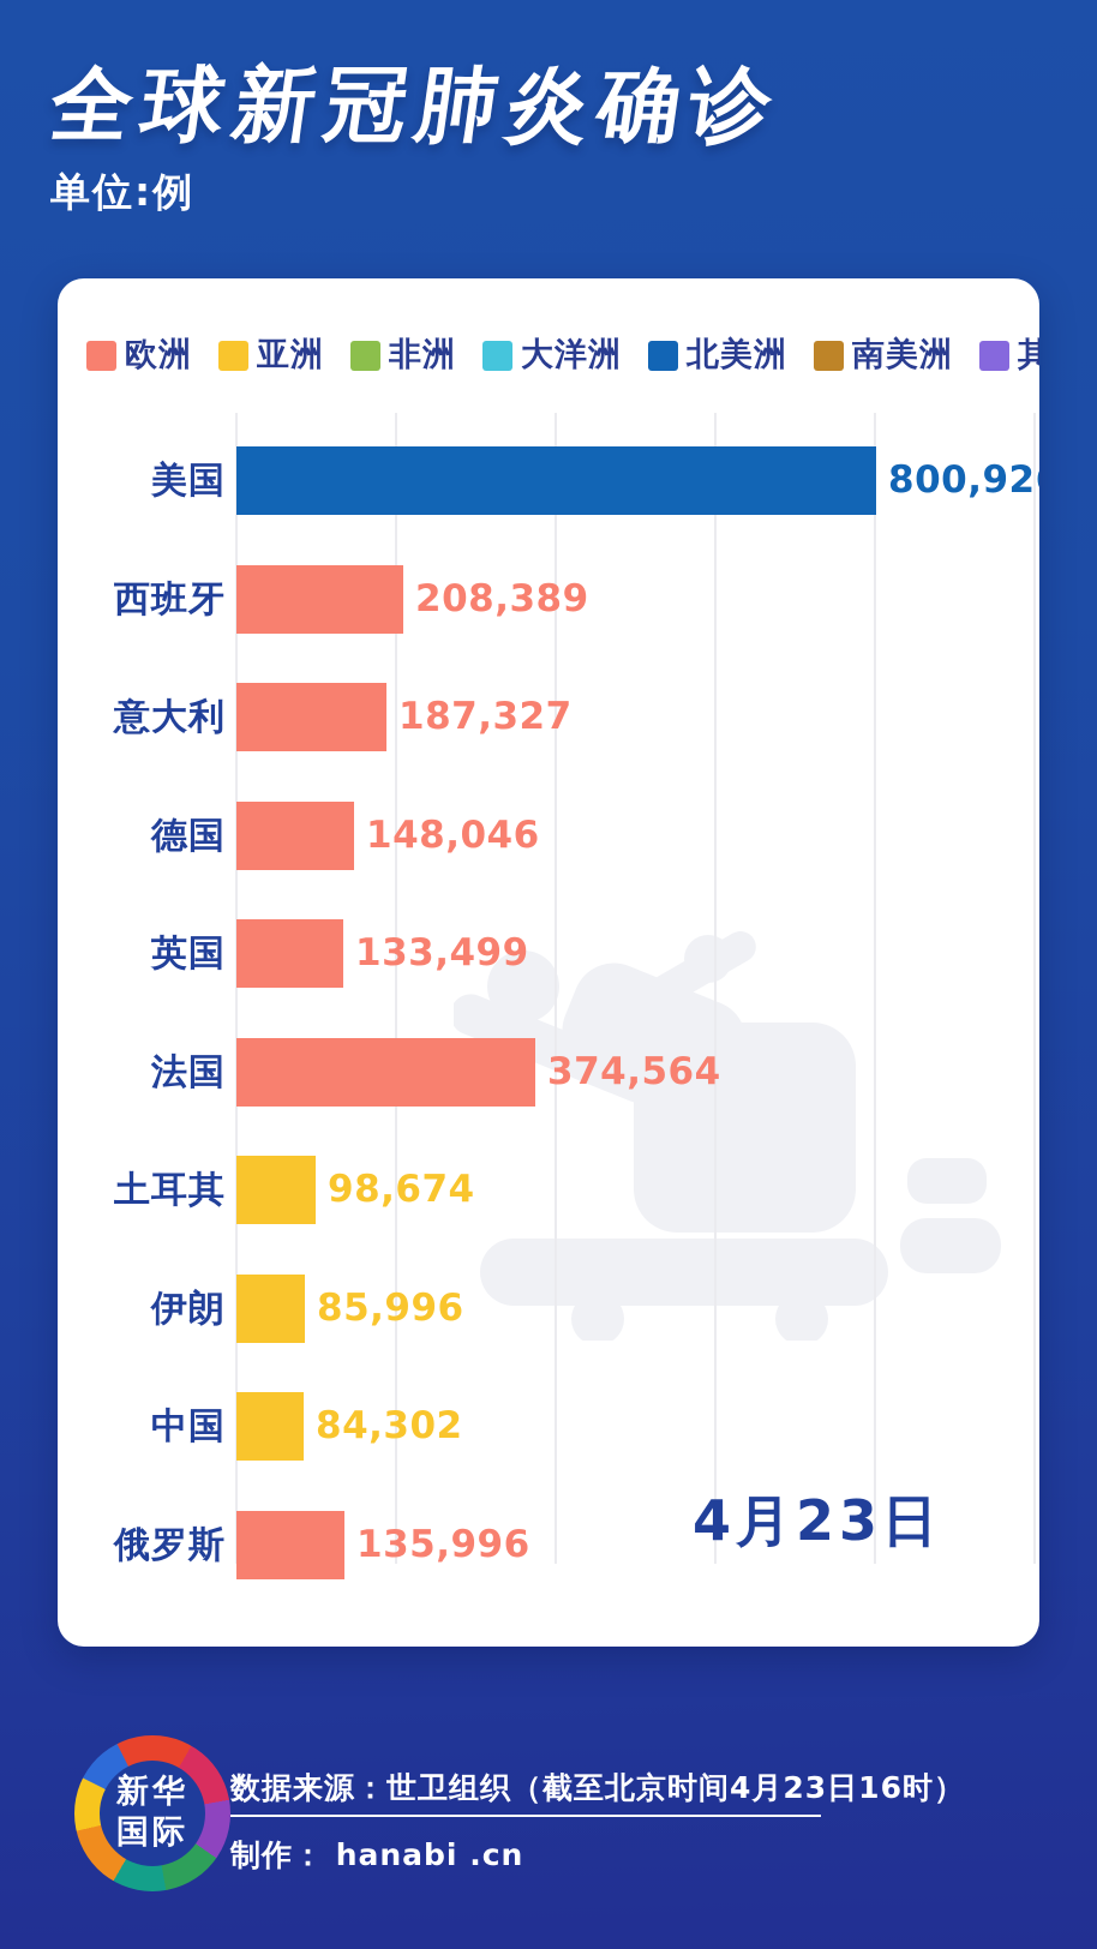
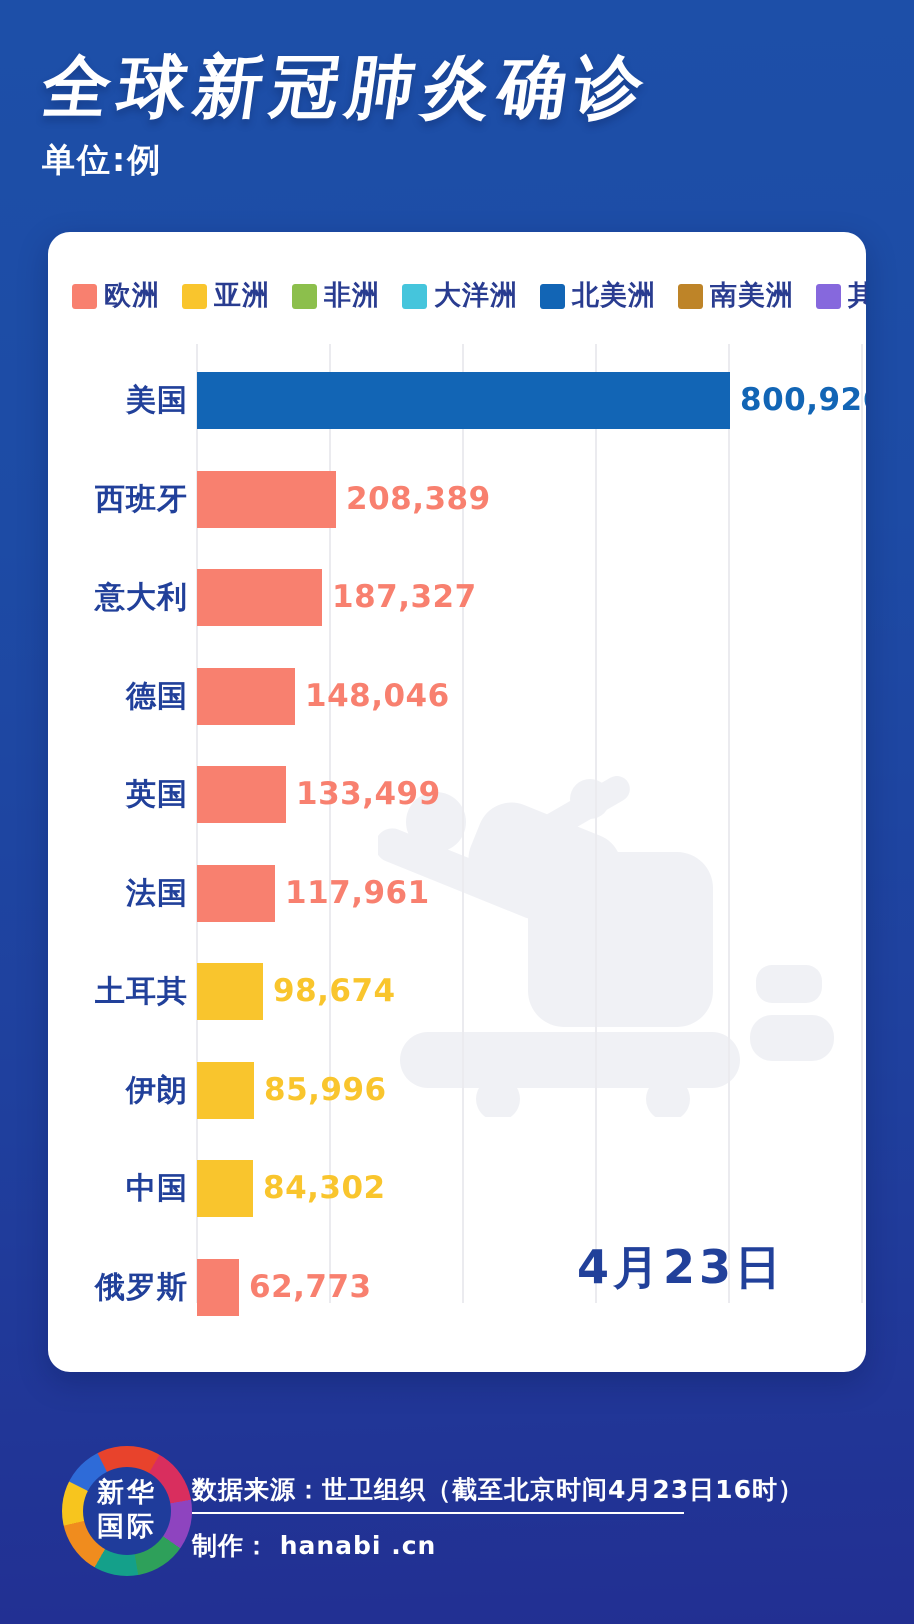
法国: 374,564 -> 117,961
俄罗斯: 135,996 -> 62,773
